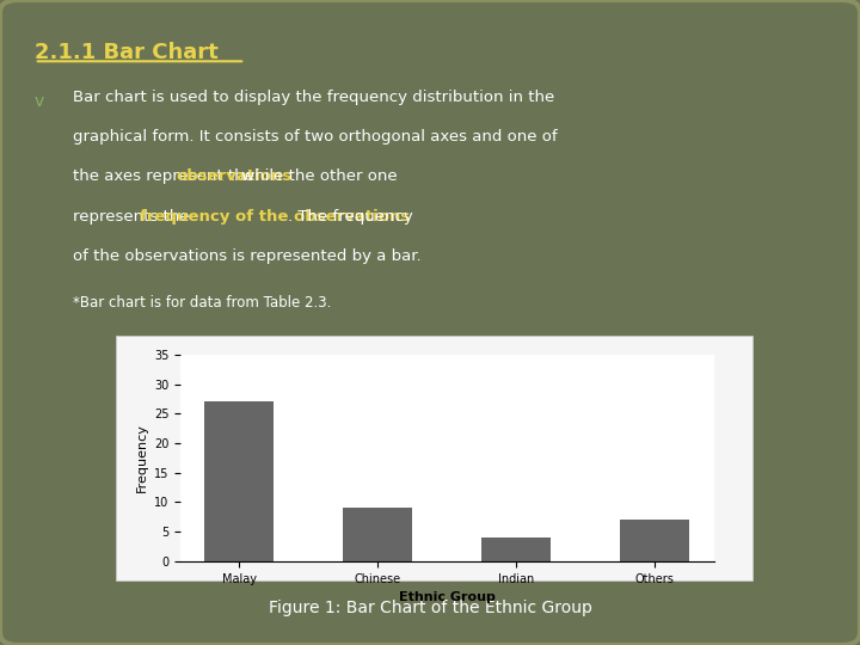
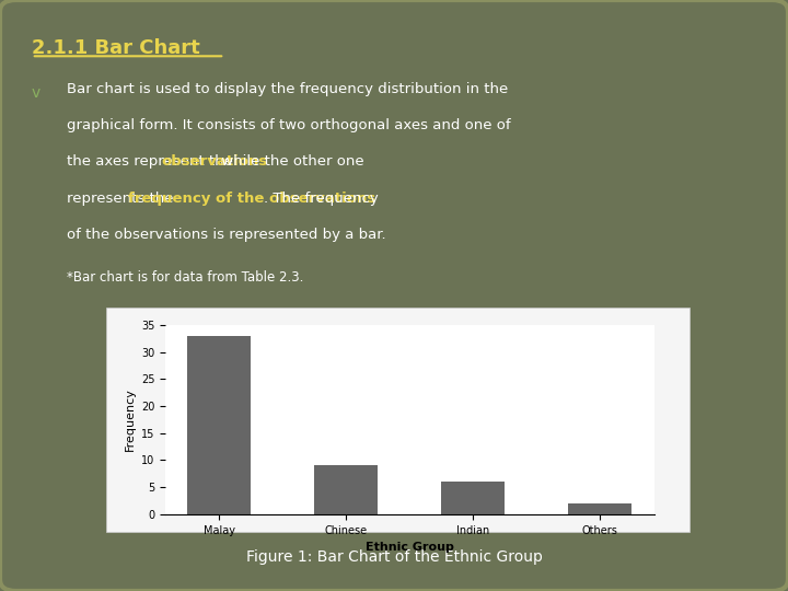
Malay: 27 -> 33
Indian: 4 -> 6
Others: 7 -> 2
